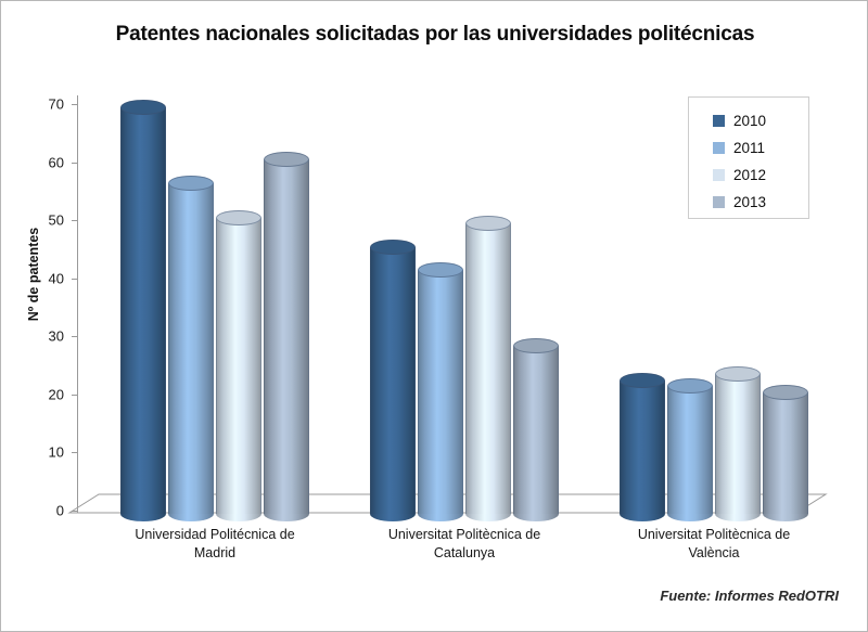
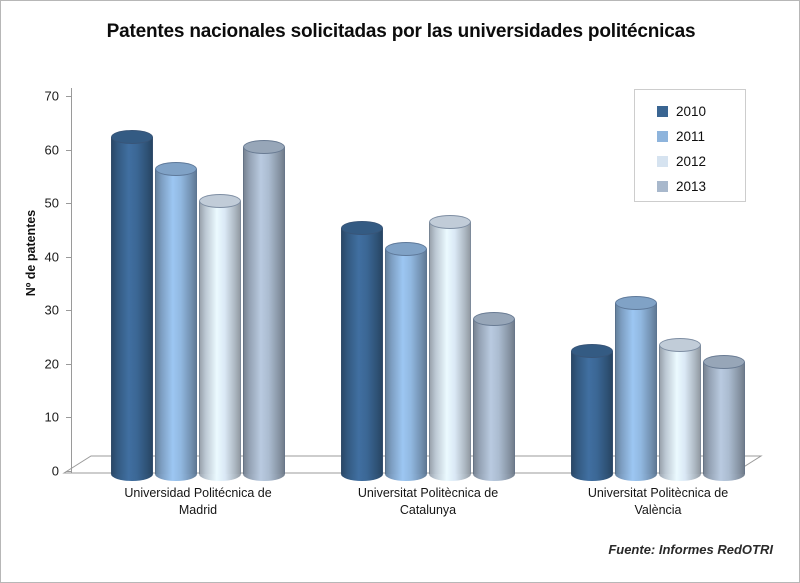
2010/Universidad Politécnica de Madrid: 70 -> 63
2012/Universitat Politècnica de Catalunya: 50 -> 47
2011/Universitat Politècnica de València: 22 -> 32
